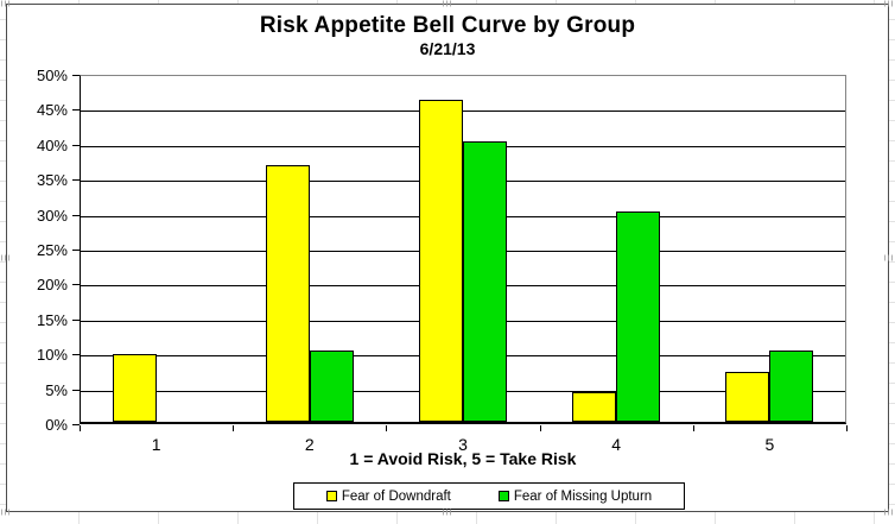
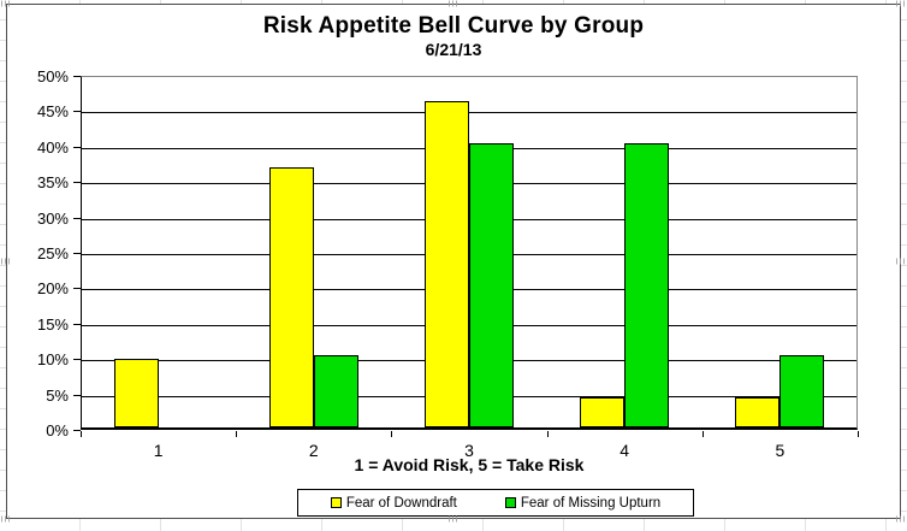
Fear of Missing Upturn/4: 30% -> 40%
Fear of Downdraft/5: 7% -> 4%
